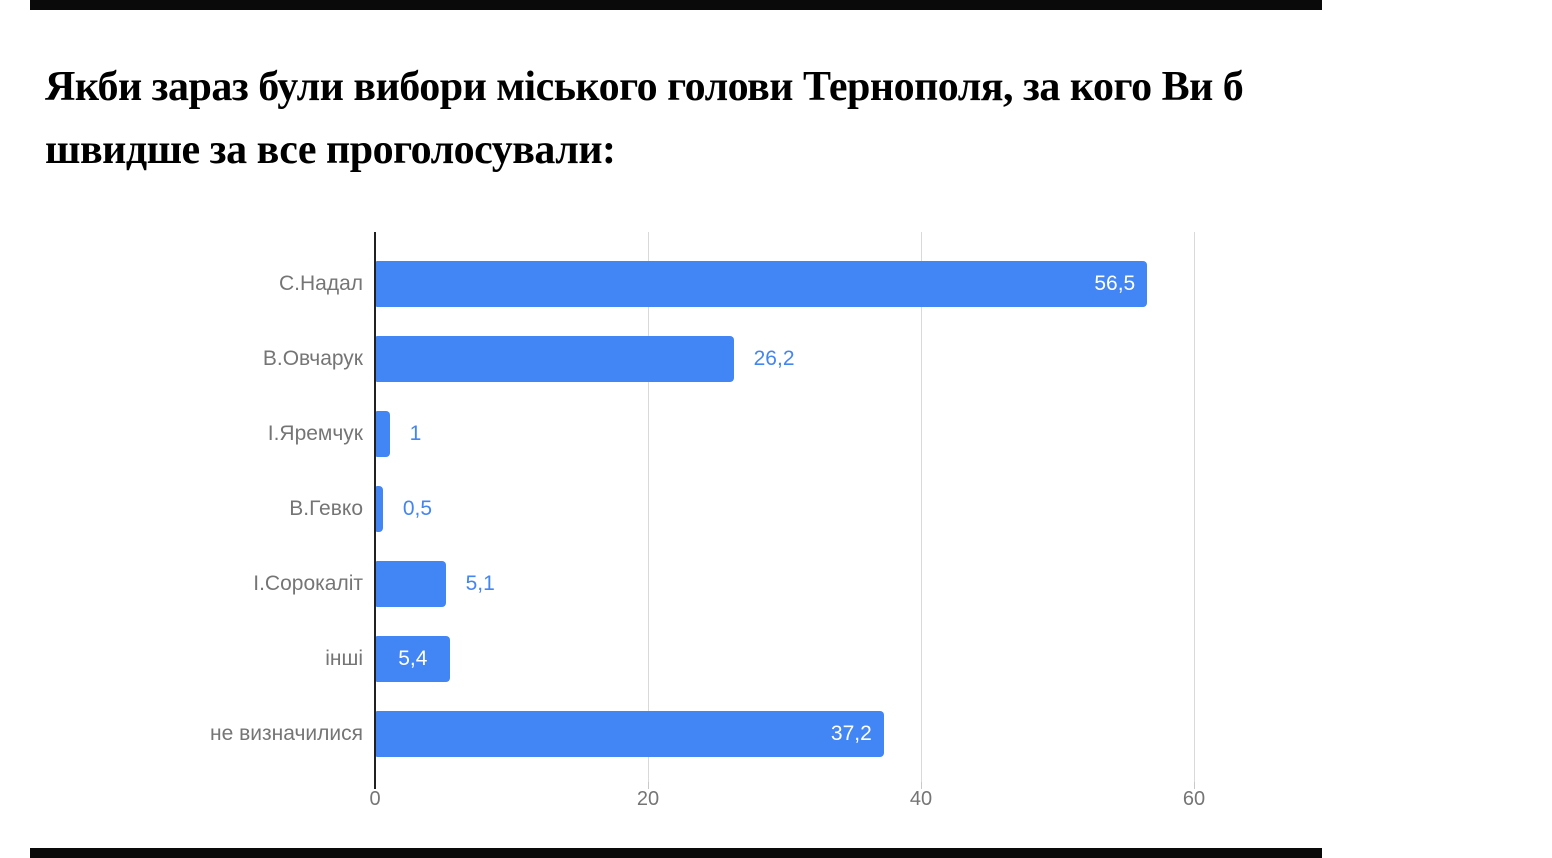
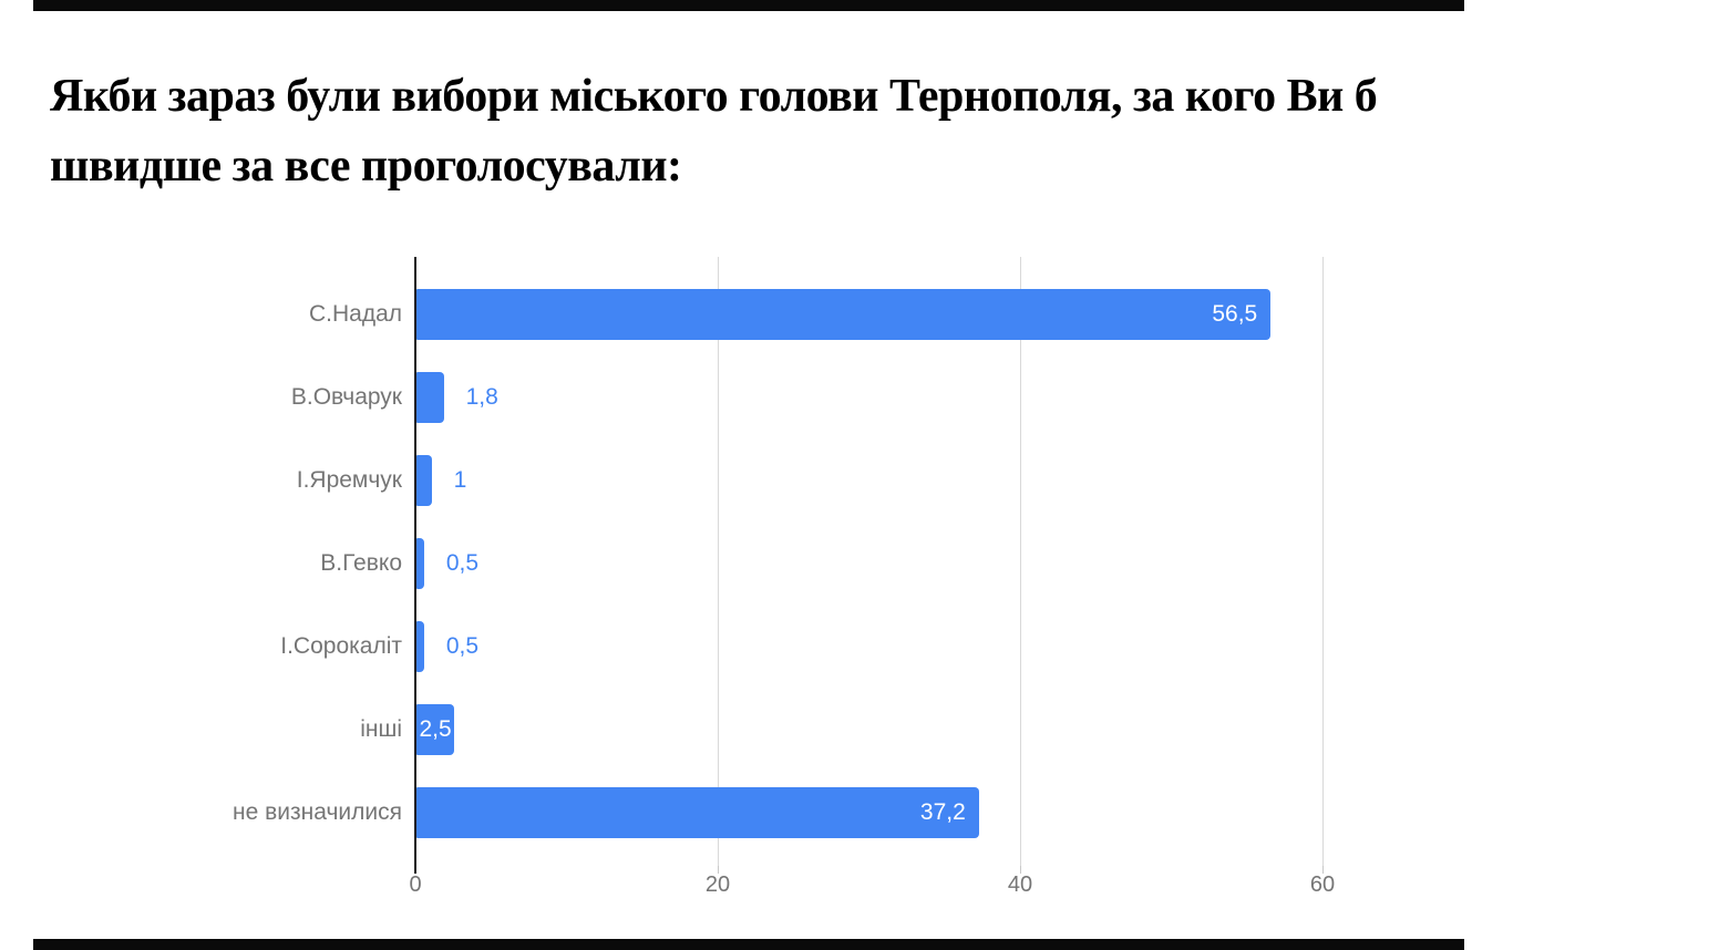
В.Овчарук: 26,2 -> 1,8
І.Сорокаліт: 5,1 -> 0,5
інші: 5,4 -> 2,5
